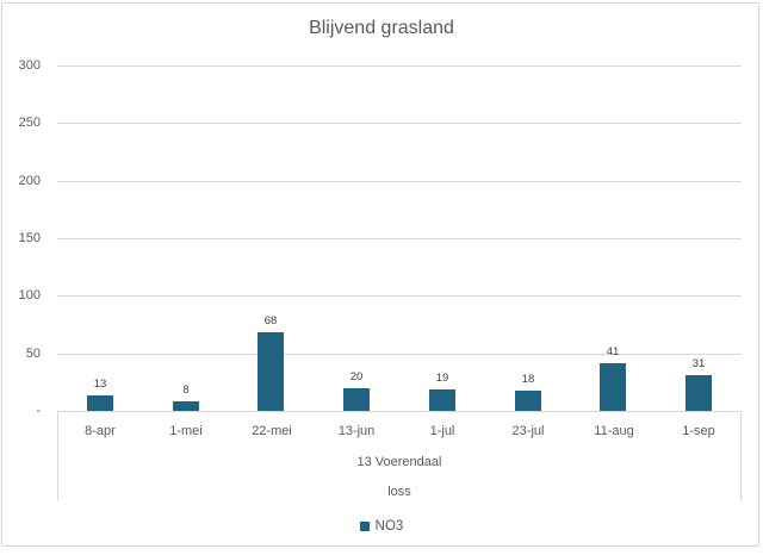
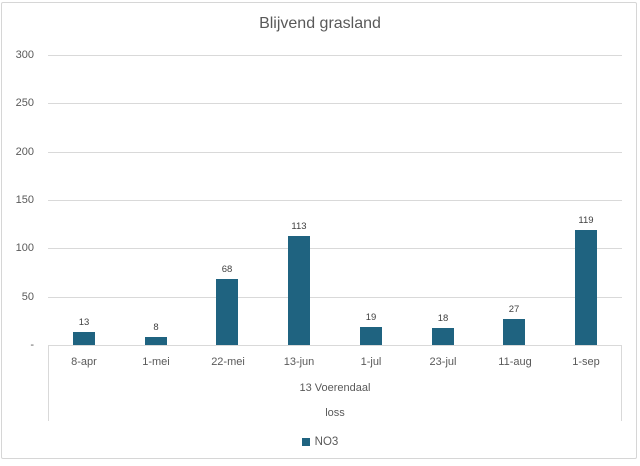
13-jun: 20 -> 113
11-aug: 41 -> 27
1-sep: 31 -> 119
